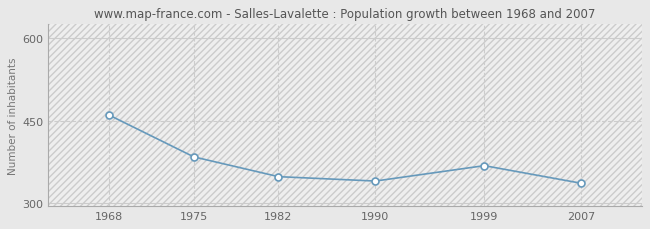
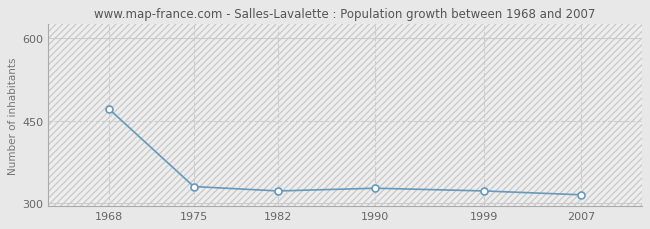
1968: 460 -> 471
1975: 384 -> 330
1982: 348 -> 322
1990: 340 -> 327
1999: 368 -> 322
2007: 336 -> 315
